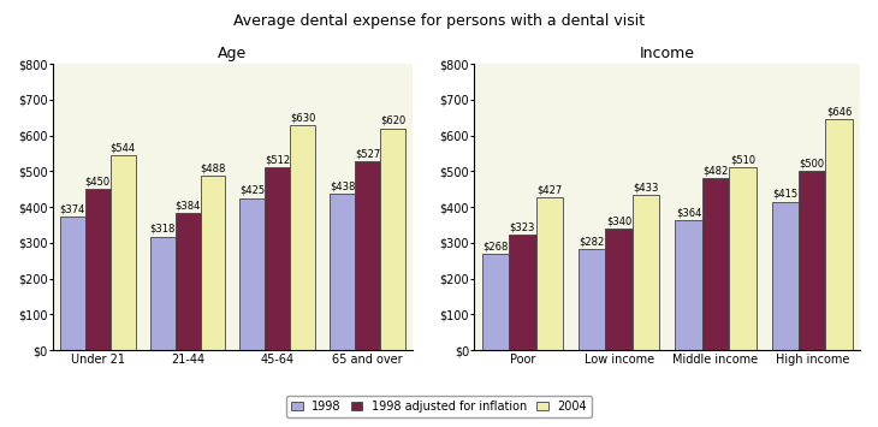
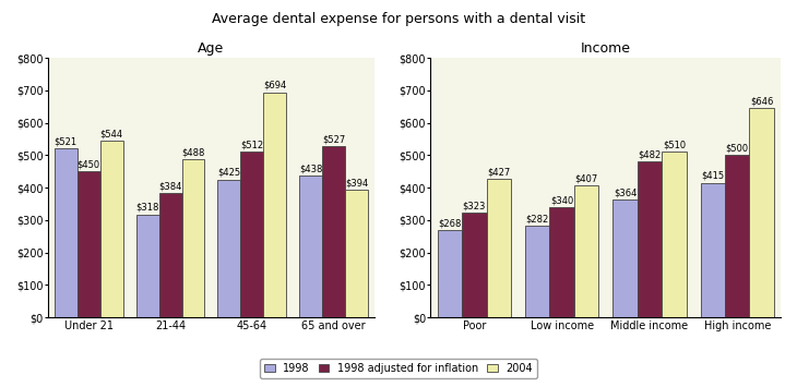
Age/1998/Under 21: $374 -> $521
Age/2004/45-64: $630 -> $694
Age/2004/65 and over: $620 -> $394
Income/2004/Low income: $433 -> $407
